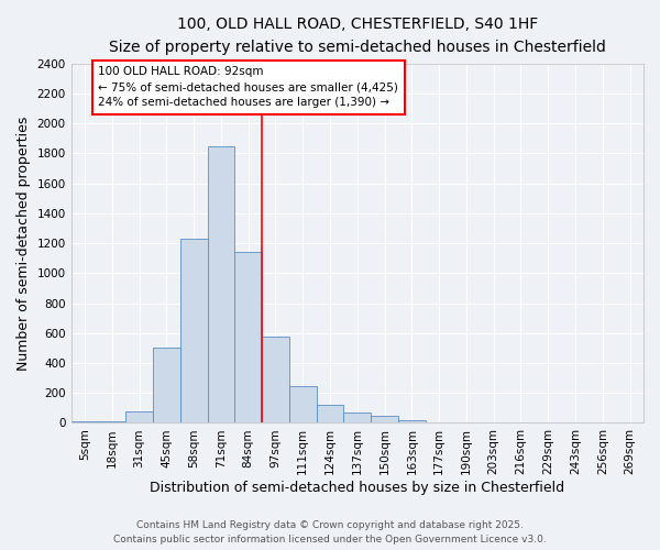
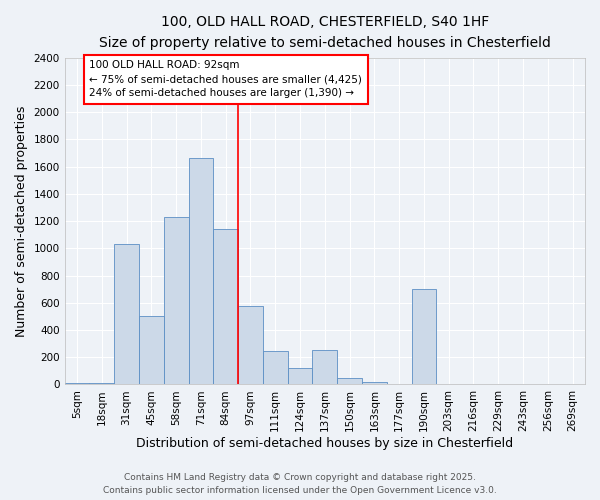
31sqm: 80 -> 1030
71sqm: 1850 -> 1660
137sqm: 70 -> 250
190sqm: 0 -> 700
